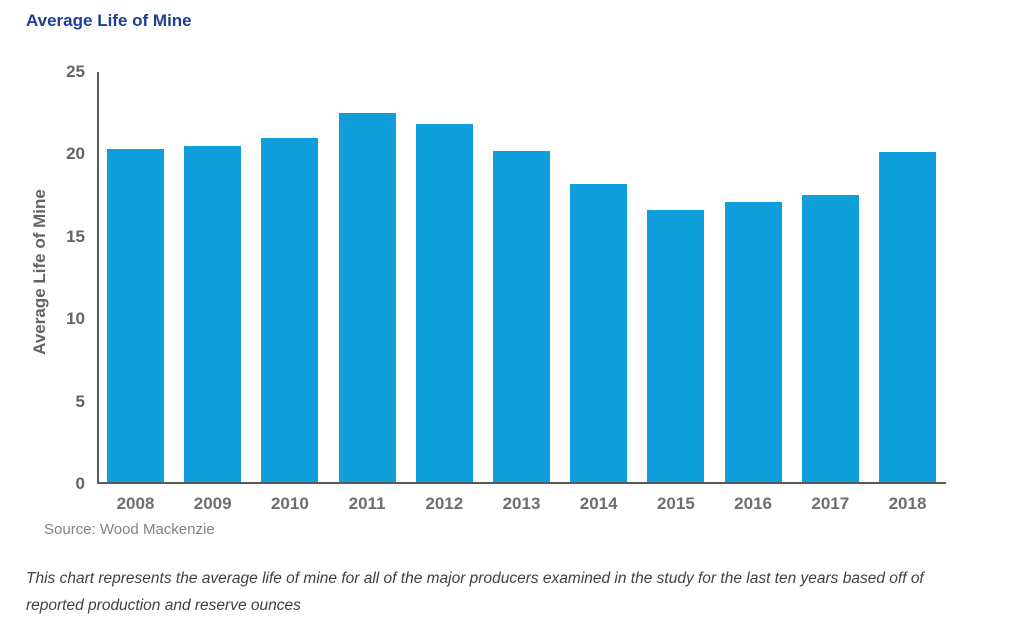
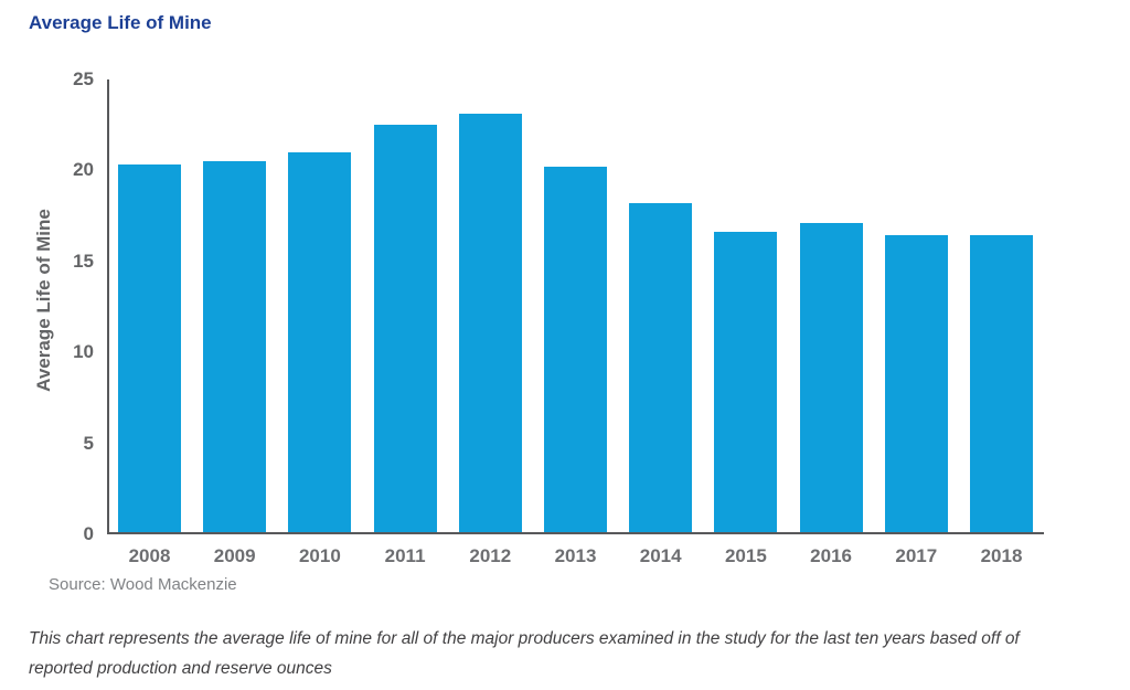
2012: 21.7 -> 23.0
2017: 17.4 -> 16.3
2018: 20.0 -> 16.3
